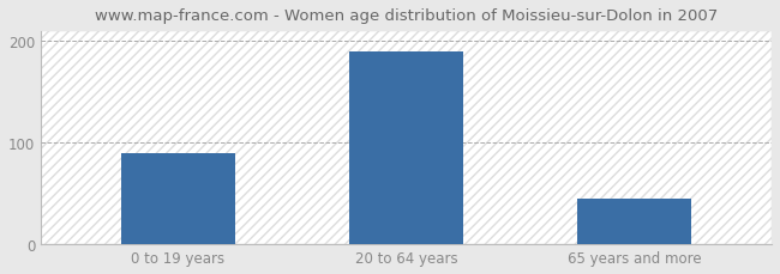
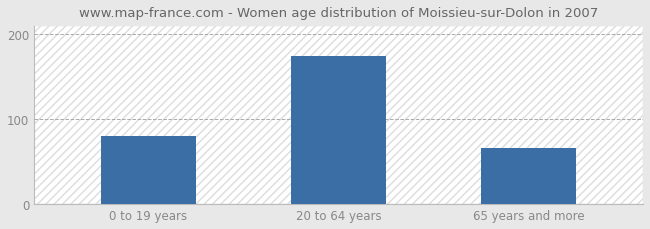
0 to 19 years: 90 -> 80
20 to 64 years: 190 -> 174
65 years and more: 45 -> 66
